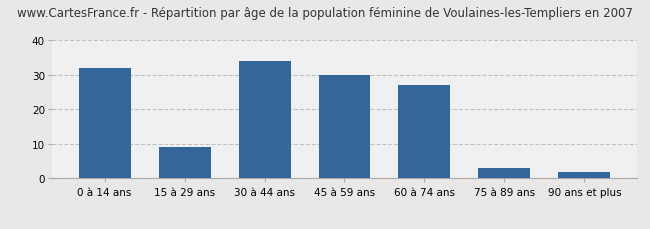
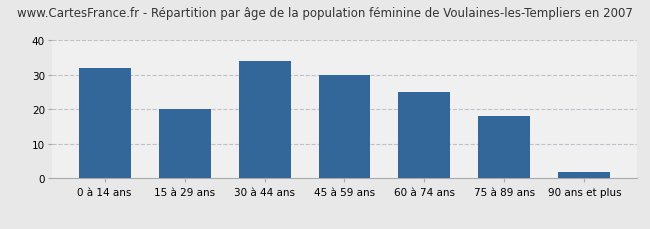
15 à 29 ans: 9 -> 20
60 à 74 ans: 27 -> 25
75 à 89 ans: 3 -> 18
